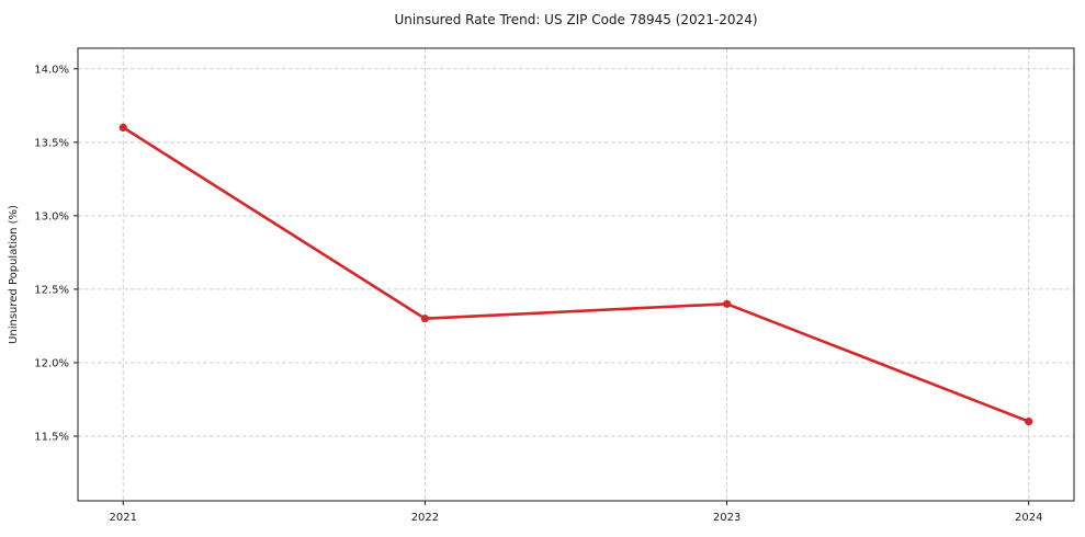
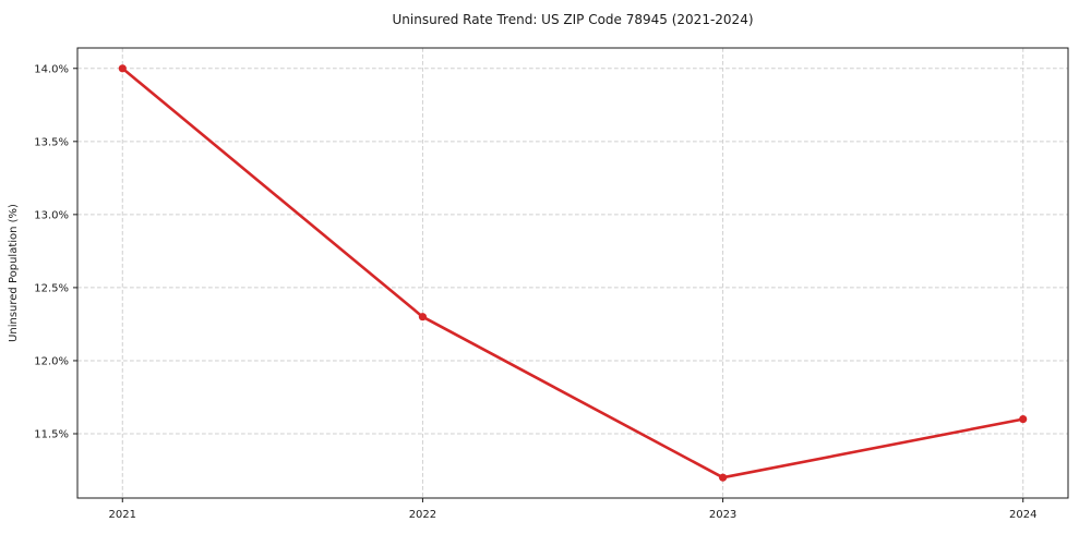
2021: 13.6% -> 14.0%
2023: 12.4% -> 11.2%
